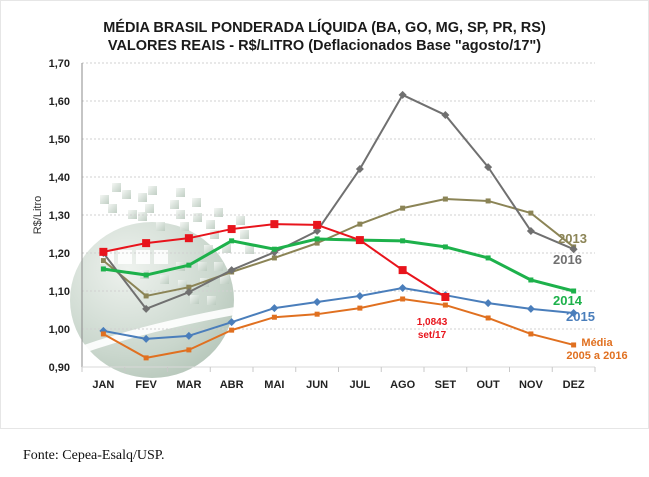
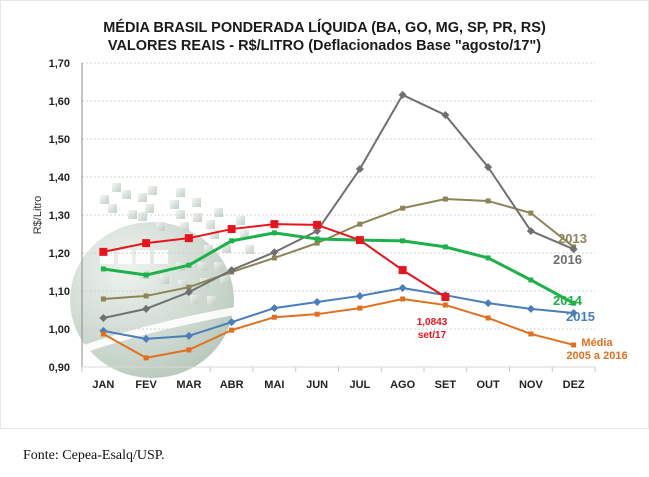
2013/JAN: 1,18 -> 1,08
2016/JAN: 1,20 -> 1,03
2014/MAI: 1,21 -> 1,25
2014/DEZ: 1,10 -> 1,07
